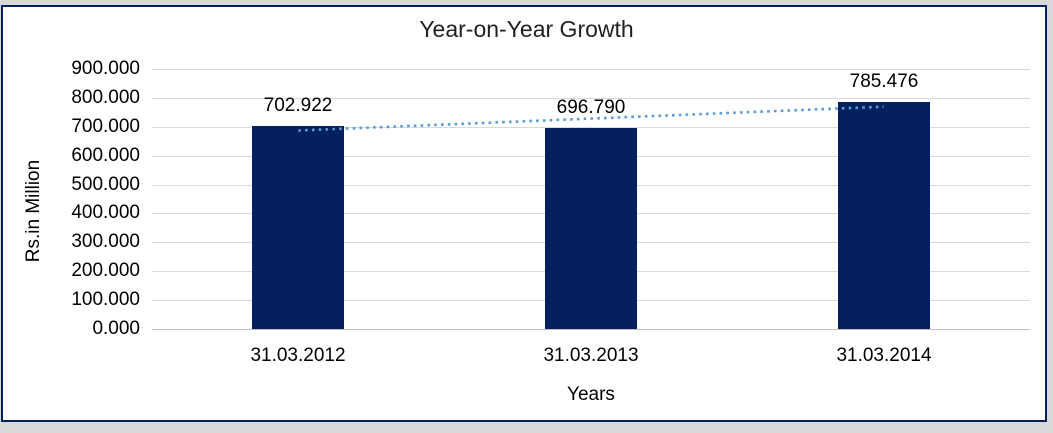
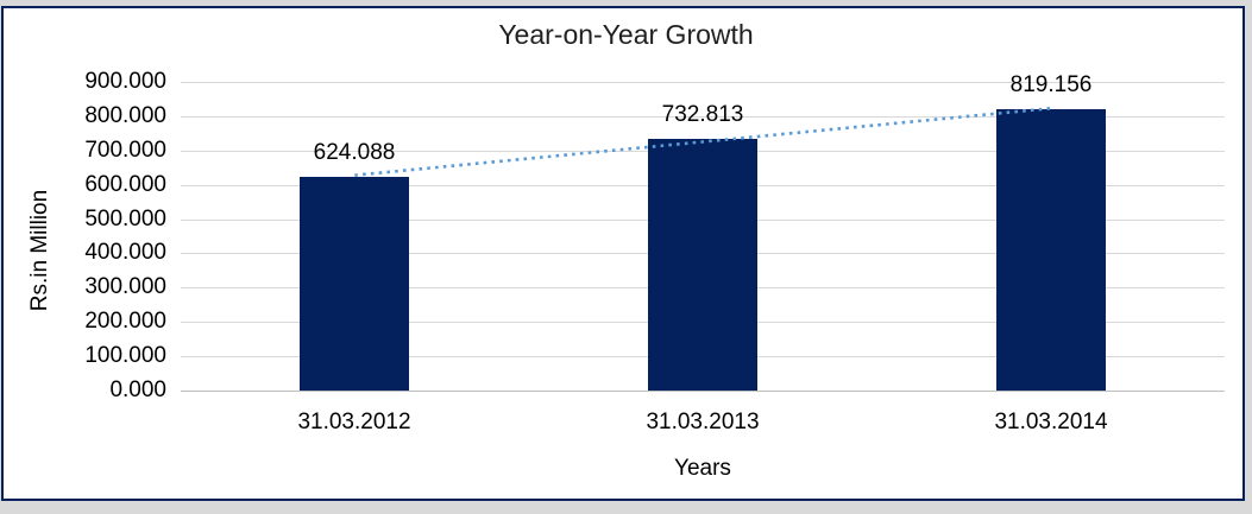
31.03.2012: 702.922 -> 624.088
31.03.2013: 696.790 -> 732.813
31.03.2014: 785.476 -> 819.156
